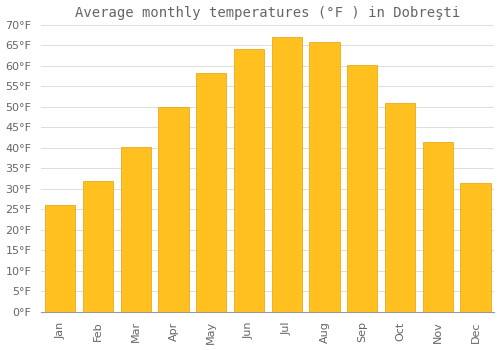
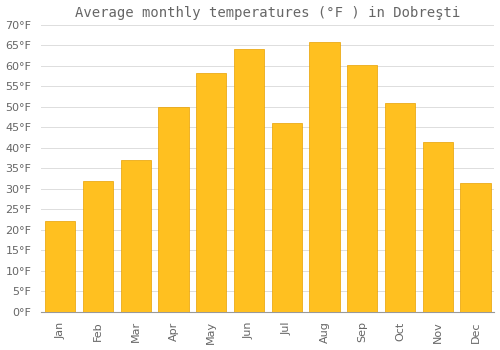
Jan: 26.1°F -> 22.0°F
Mar: 40.1°F -> 37.0°F
Jul: 67.0°F -> 46.0°F
